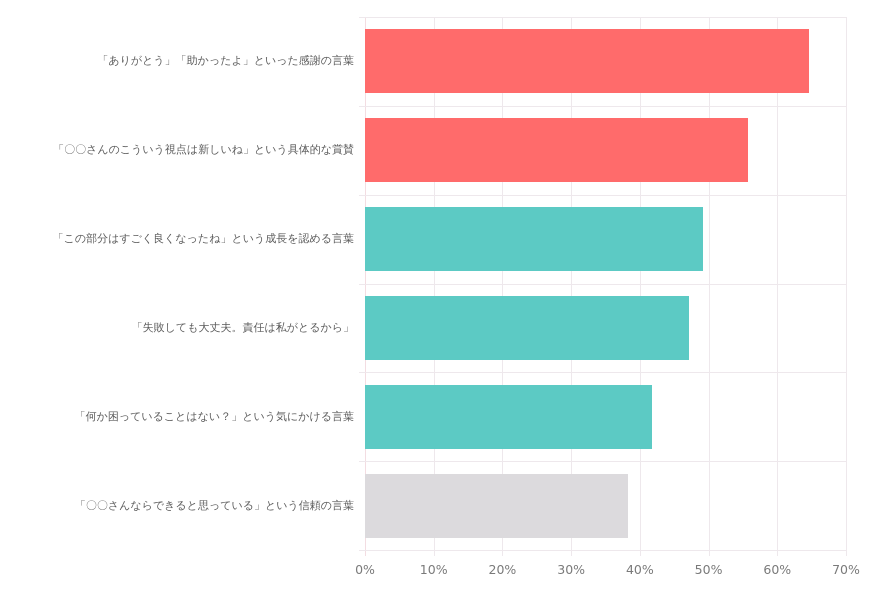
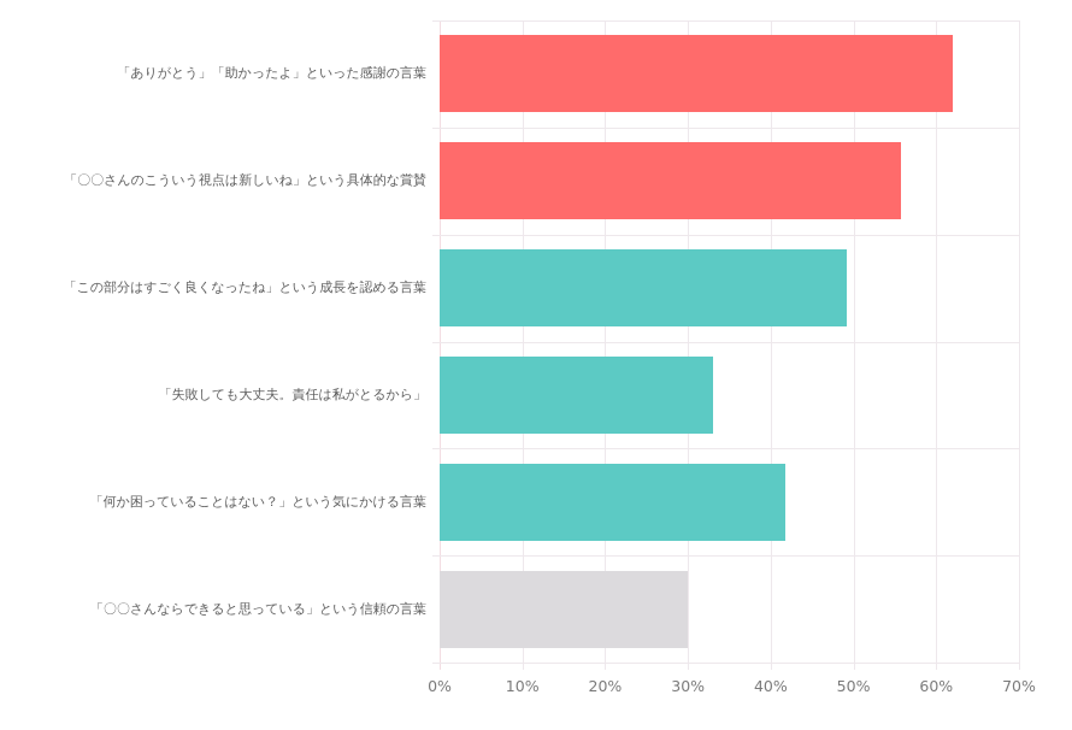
「ありがとう」「助かったよ」といった感謝の言葉: 65% -> 62%
「失敗しても大丈夫。責任は私がとるから」: 47% -> 33%
「〇〇さんならできると思っている」という信頼の言葉: 38% -> 30%
